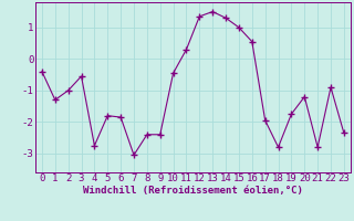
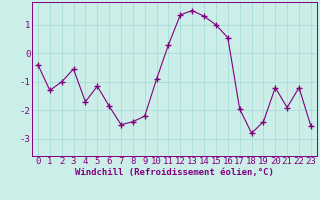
4: -2.75 -> -1.70
5: -1.80 -> -1.15
7: -3.05 -> -2.50
9: -2.40 -> -2.20
10: -0.45 -> -0.90
19: -1.75 -> -2.40
21: -2.80 -> -1.90
22: -0.90 -> -1.20
23: -2.35 -> -2.55
